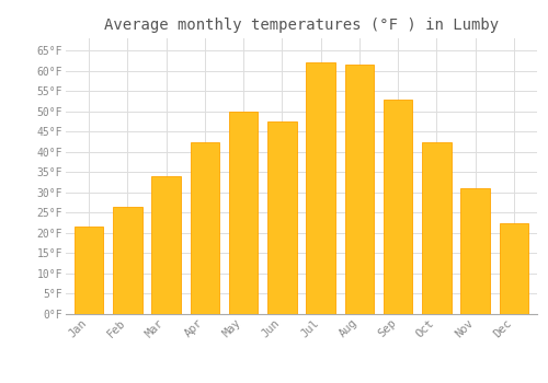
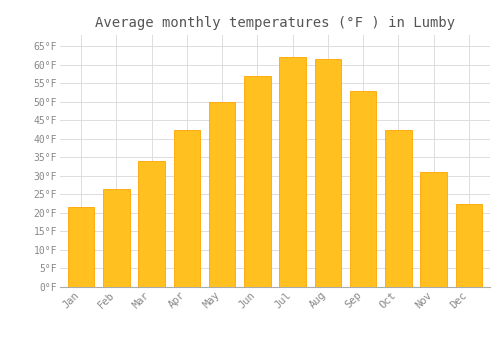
Jun: 47.5°F -> 57.0°F
